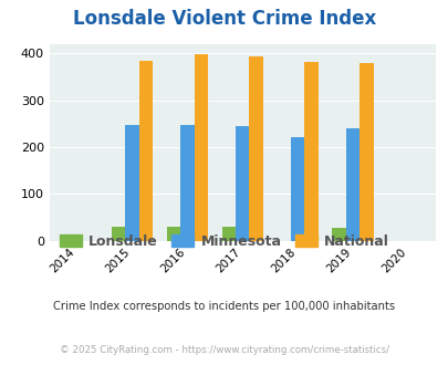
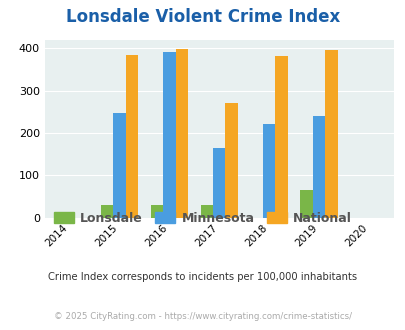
Minnesota/2016: 247 -> 390
Minnesota/2017: 244 -> 165
National/2017: 394 -> 270
Lonsdale/2019: 28 -> 65
National/2019: 379 -> 395
